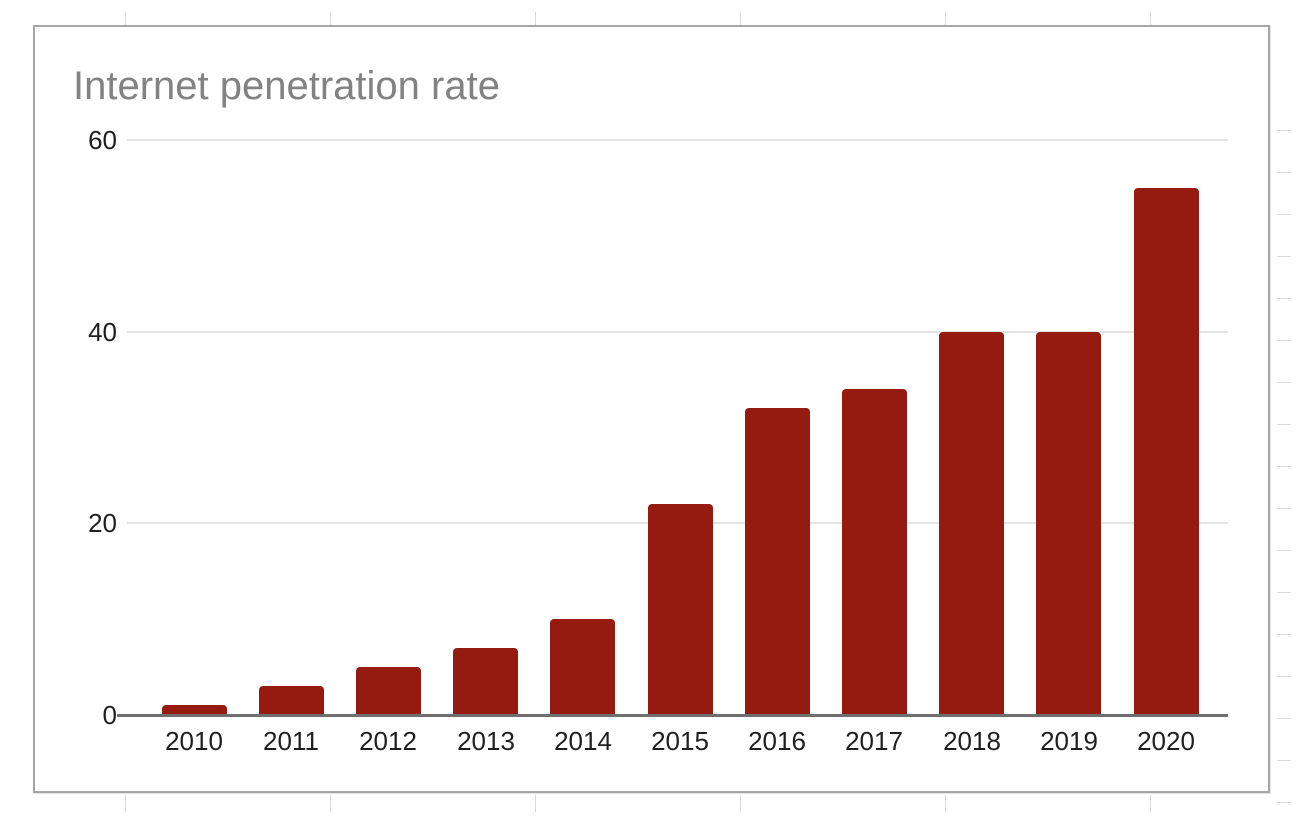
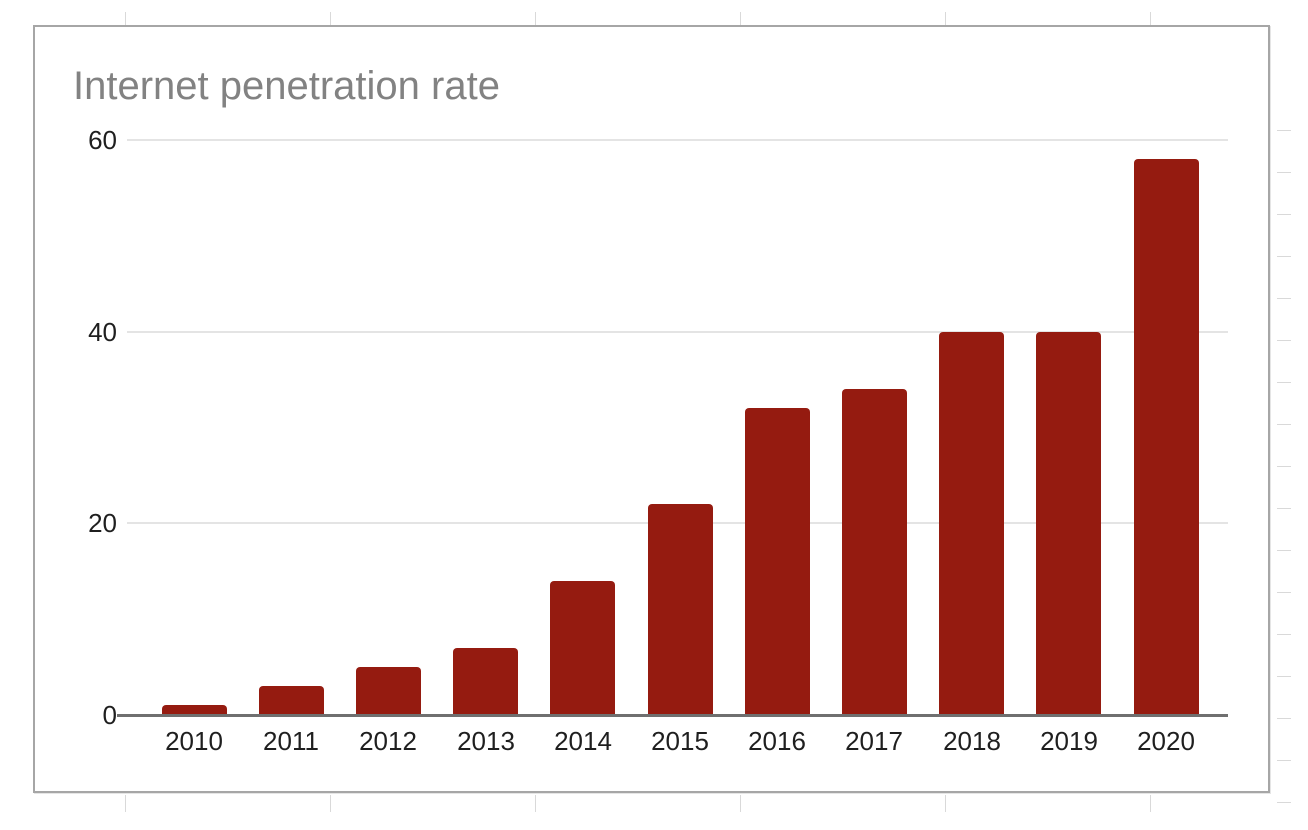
2014: 10 -> 14
2020: 55 -> 58
